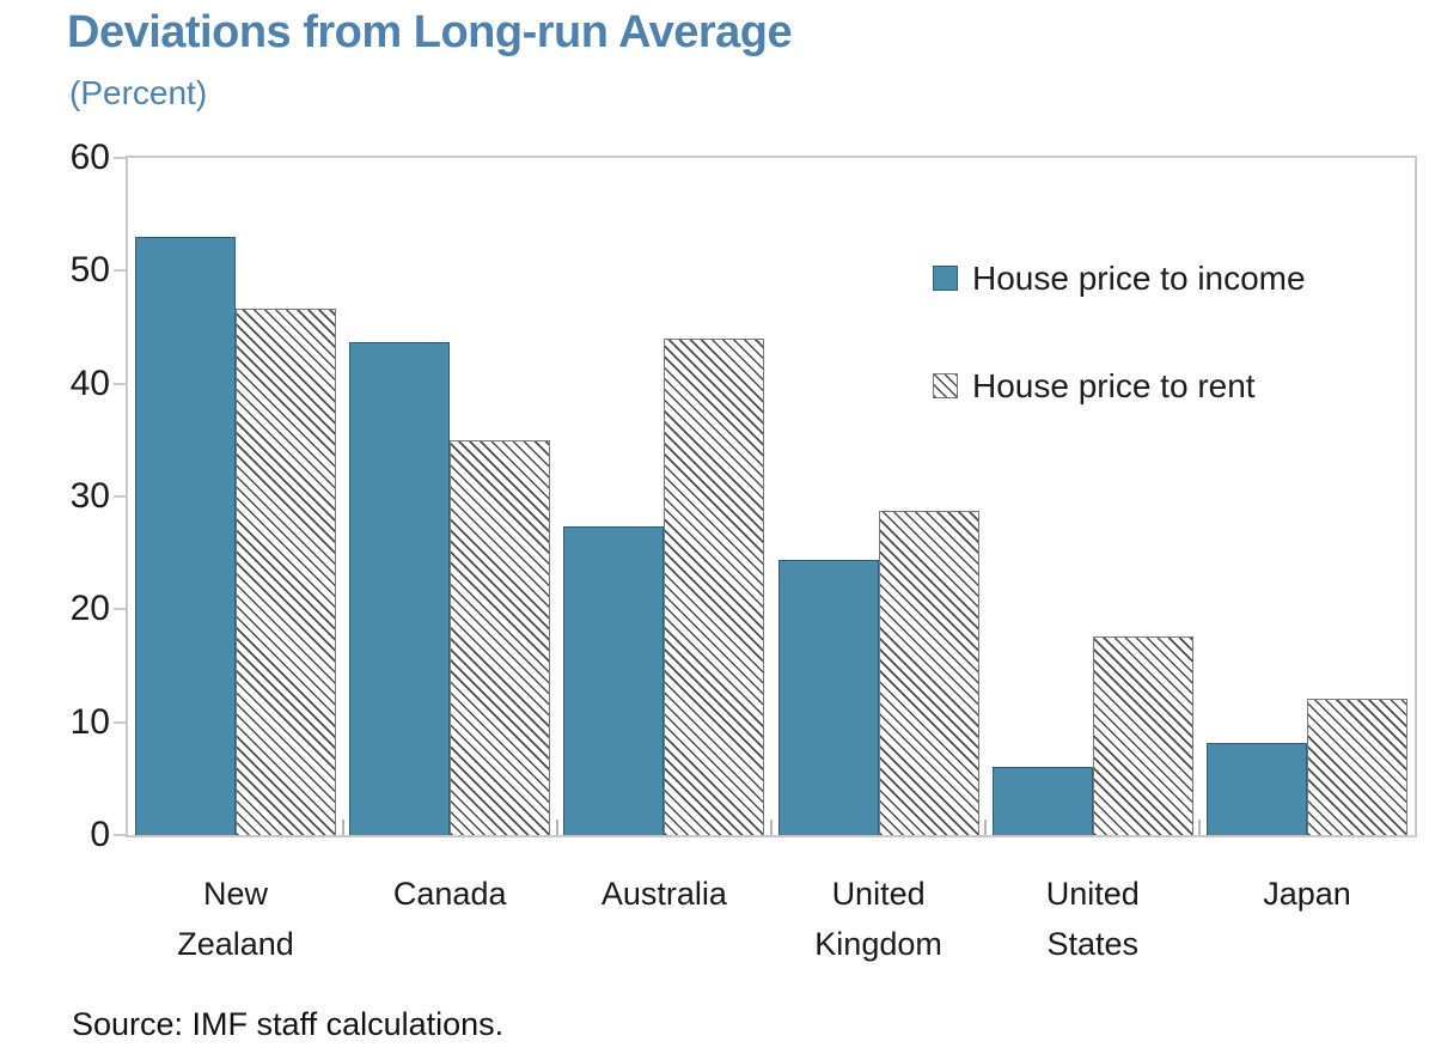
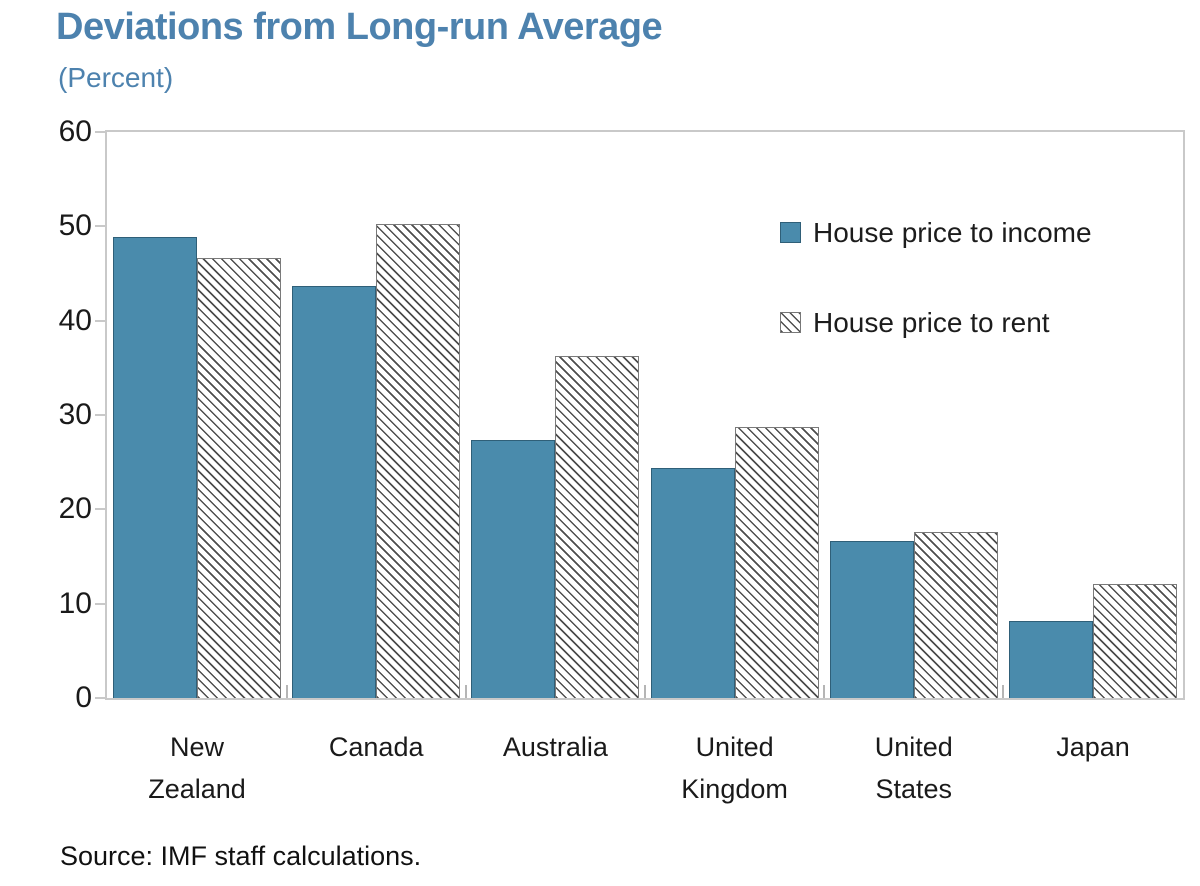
House price to income/New Zealand: 53 -> 49
House price to rent/Canada: 35 -> 50
House price to rent/Australia: 44 -> 36
House price to income/United States: 6 -> 17
